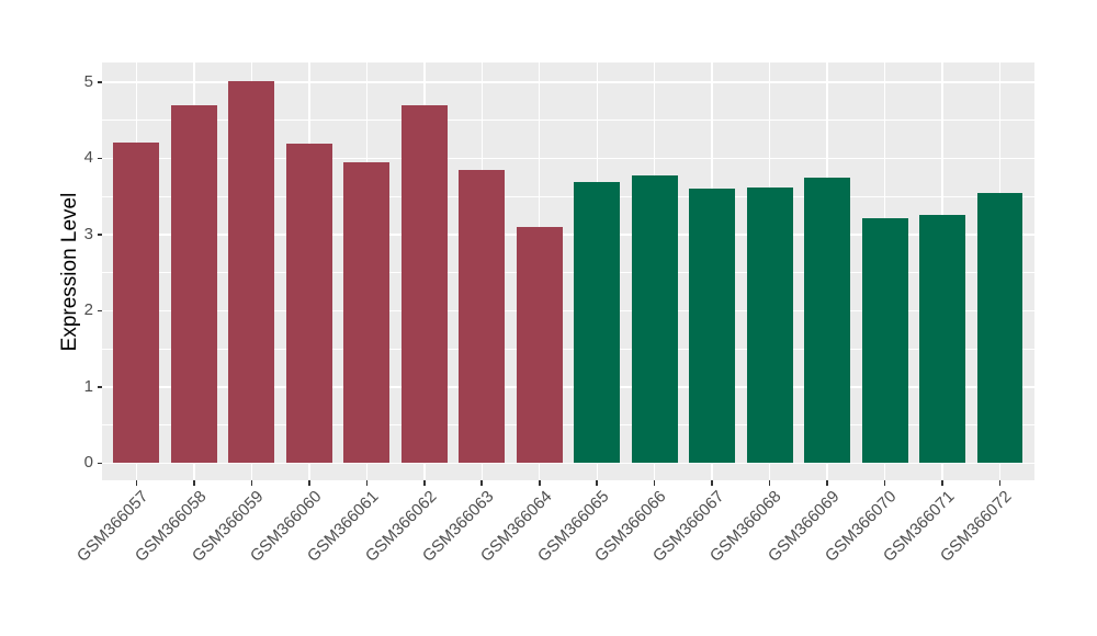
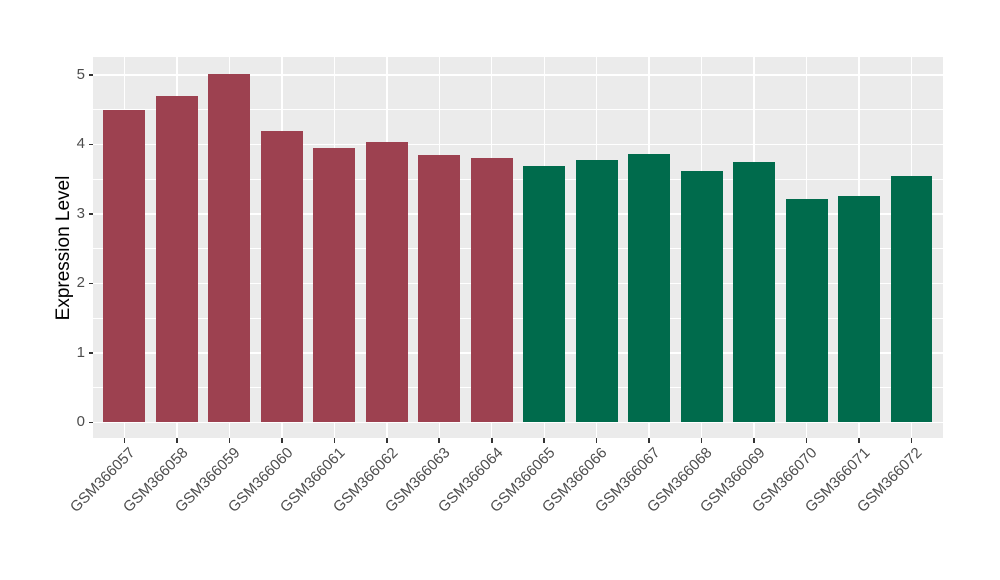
GSM366057: 4.2 -> 4.5
GSM366062: 4.7 -> 4.0
GSM366064: 3.1 -> 3.8
GSM366067: 3.6 -> 3.9
